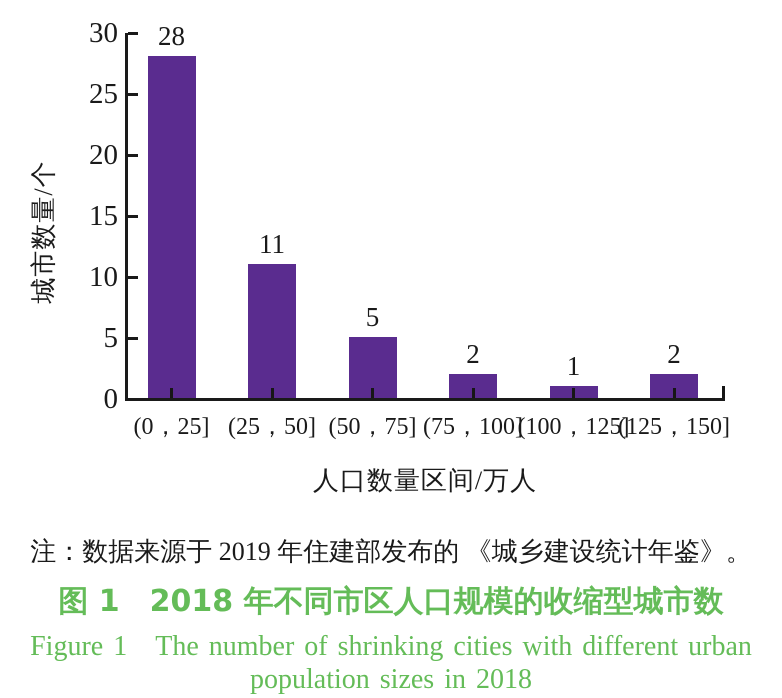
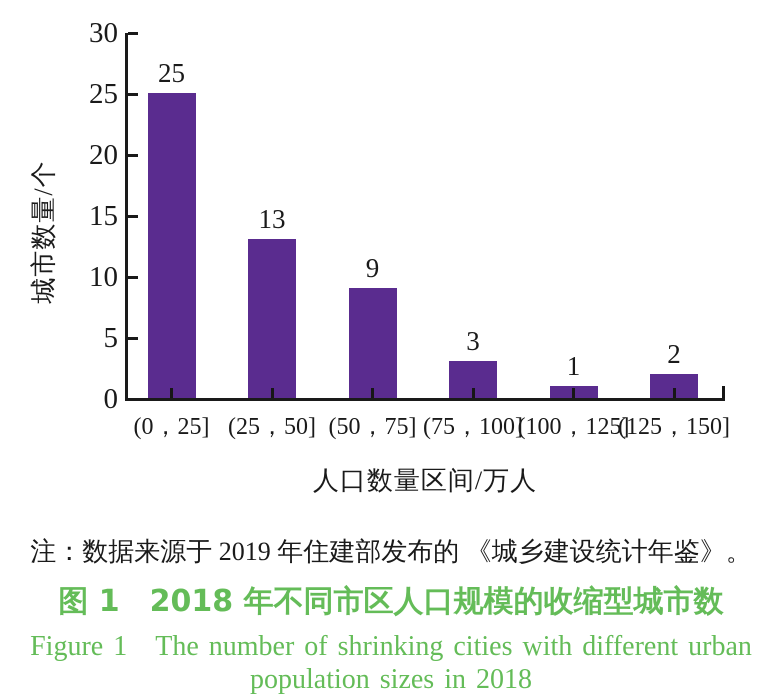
(0，25]: 28 -> 25
(25，50]: 11 -> 13
(50，75]: 5 -> 9
(75，100]: 2 -> 3
